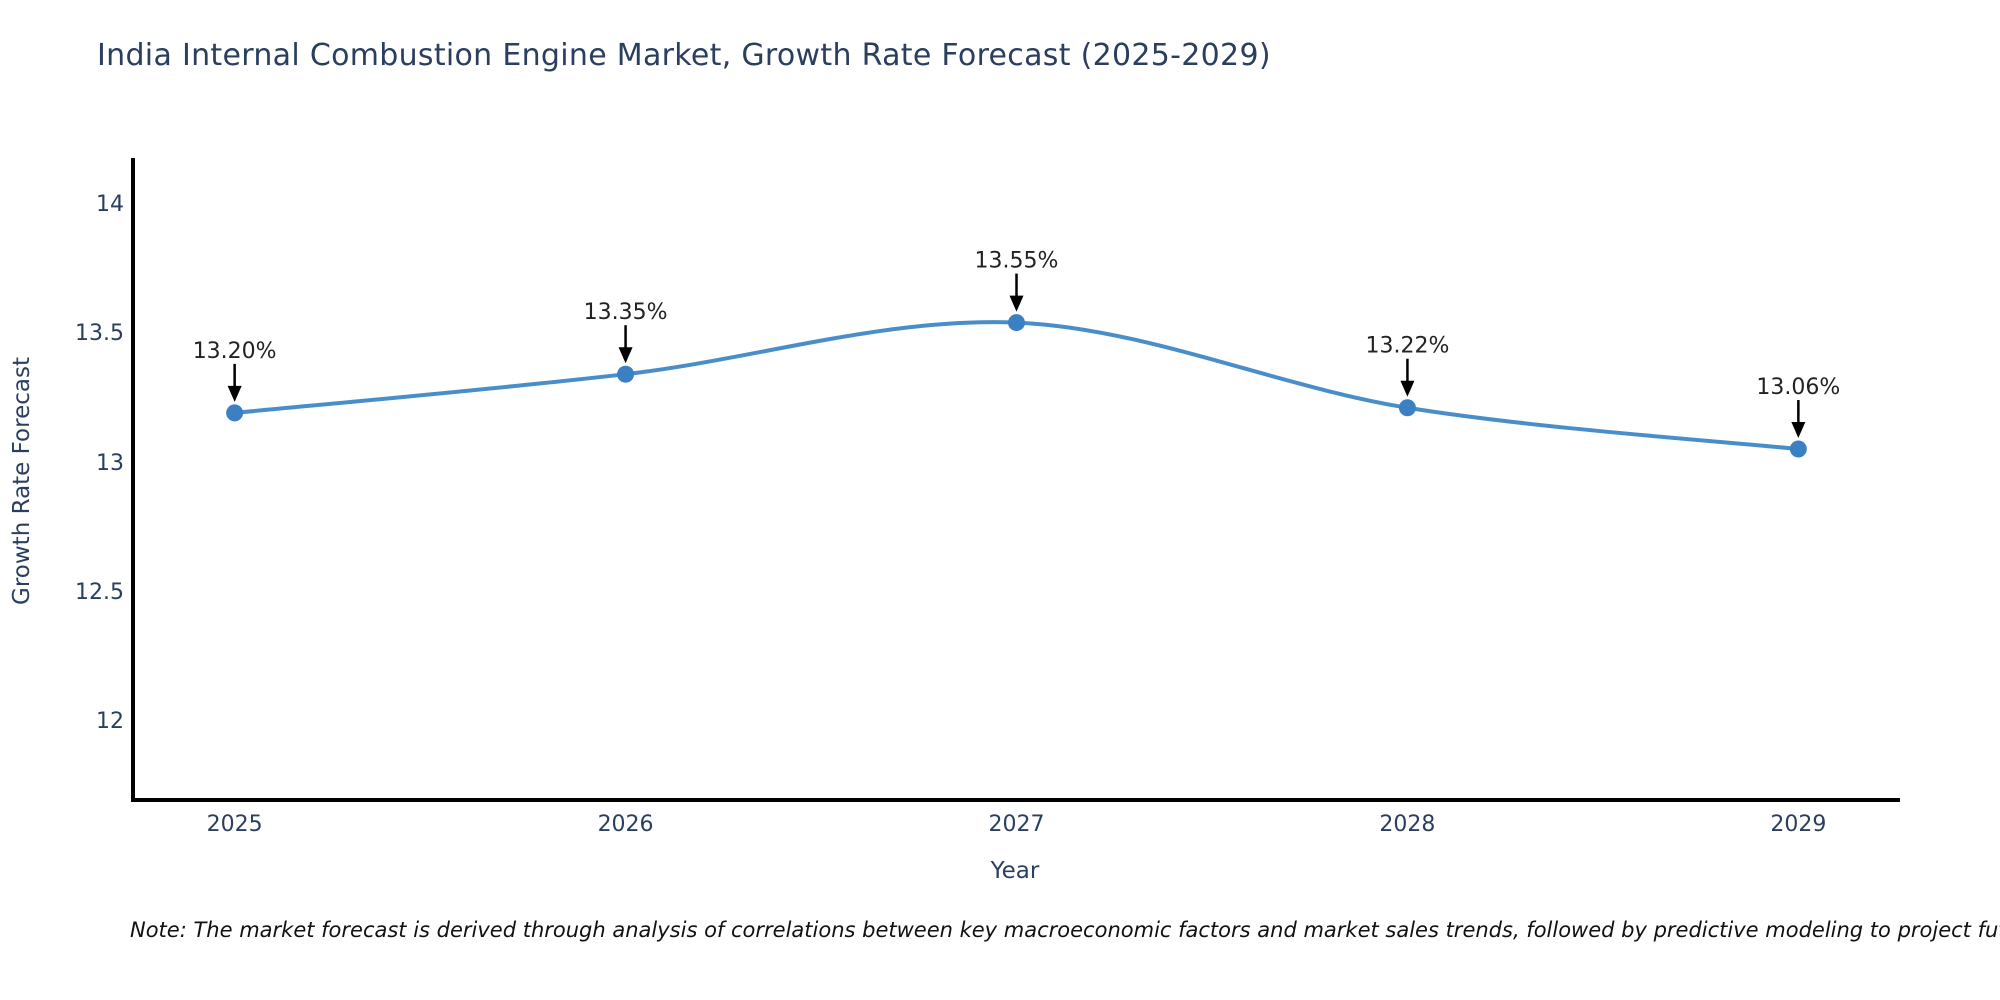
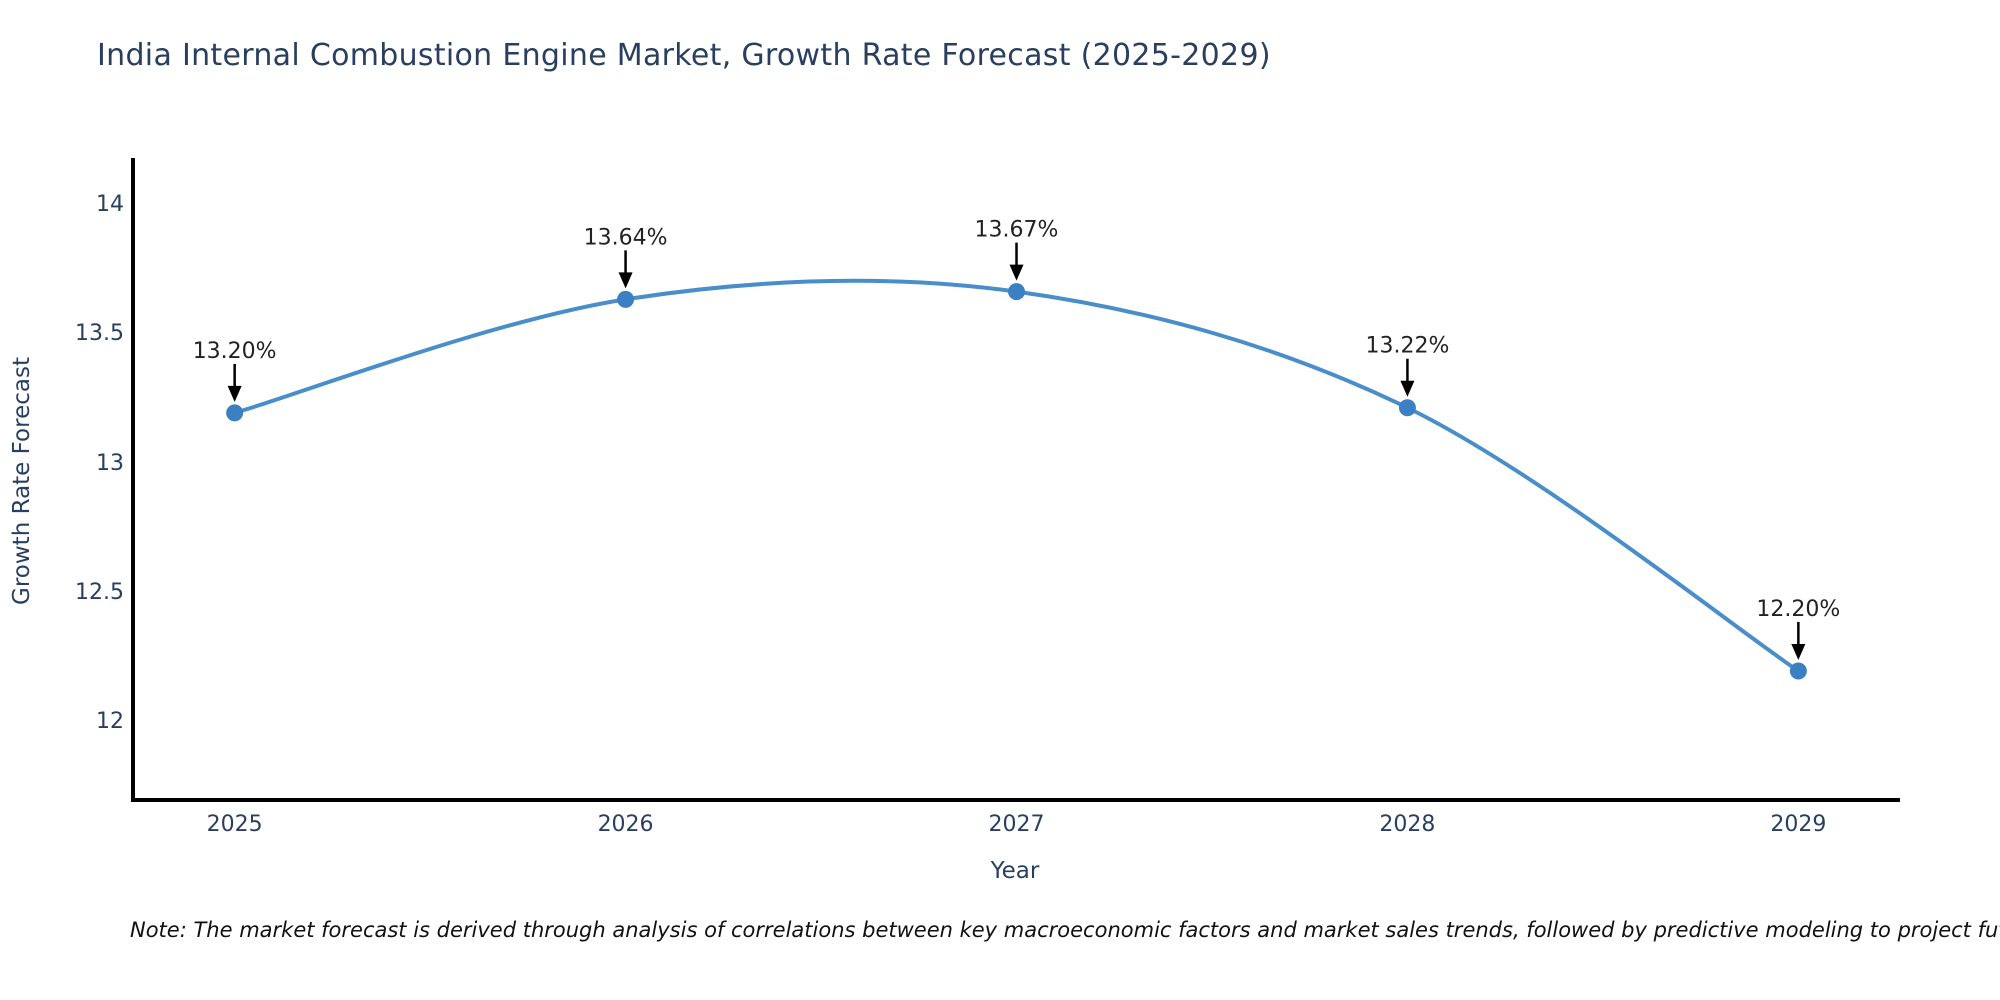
2026: 13.35% -> 13.64%
2027: 13.55% -> 13.67%
2029: 13.06% -> 12.20%
